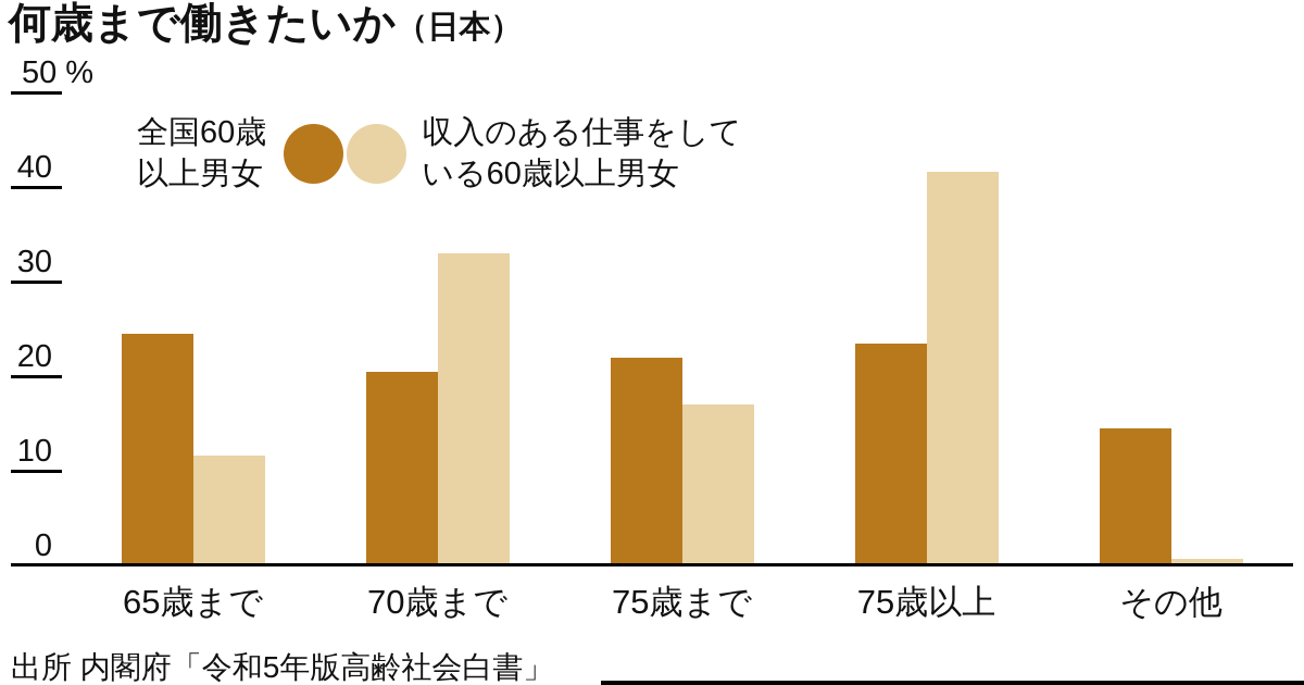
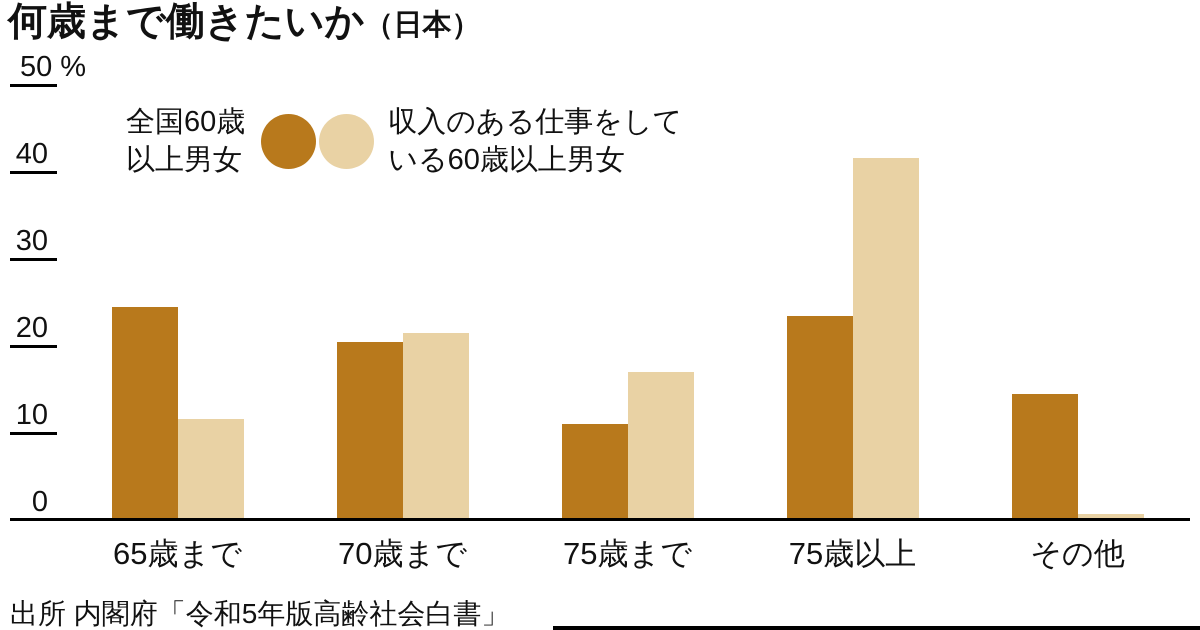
収入のある仕事をしている60歳以上男女/70歳まで: 33 -> 22
全国60歳以上男女/75歳まで: 22 -> 11
